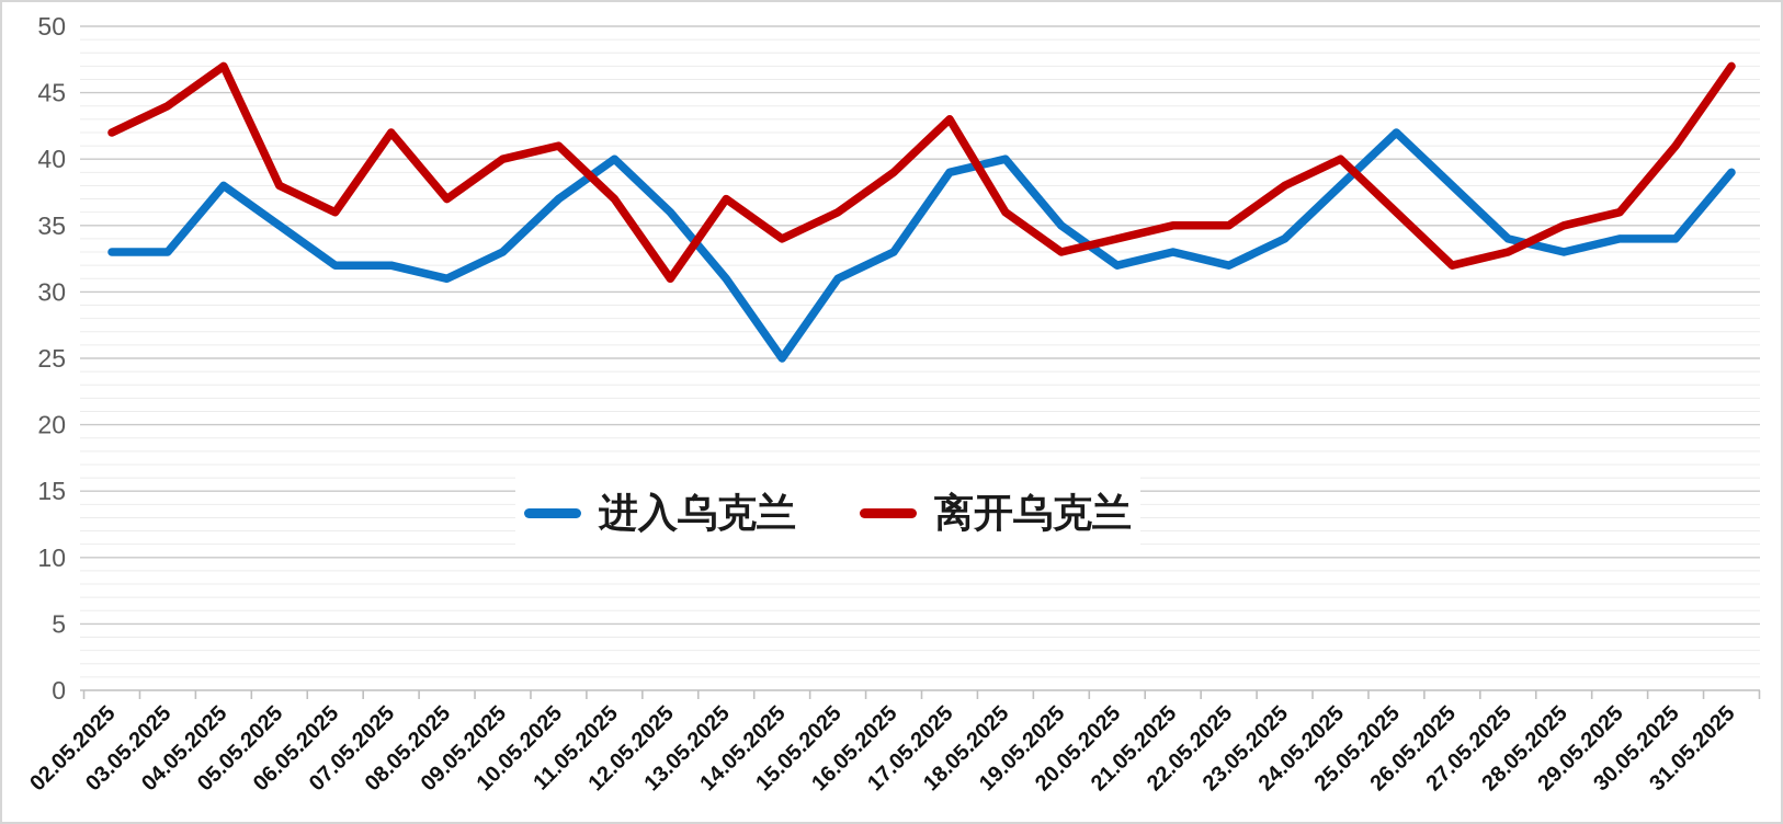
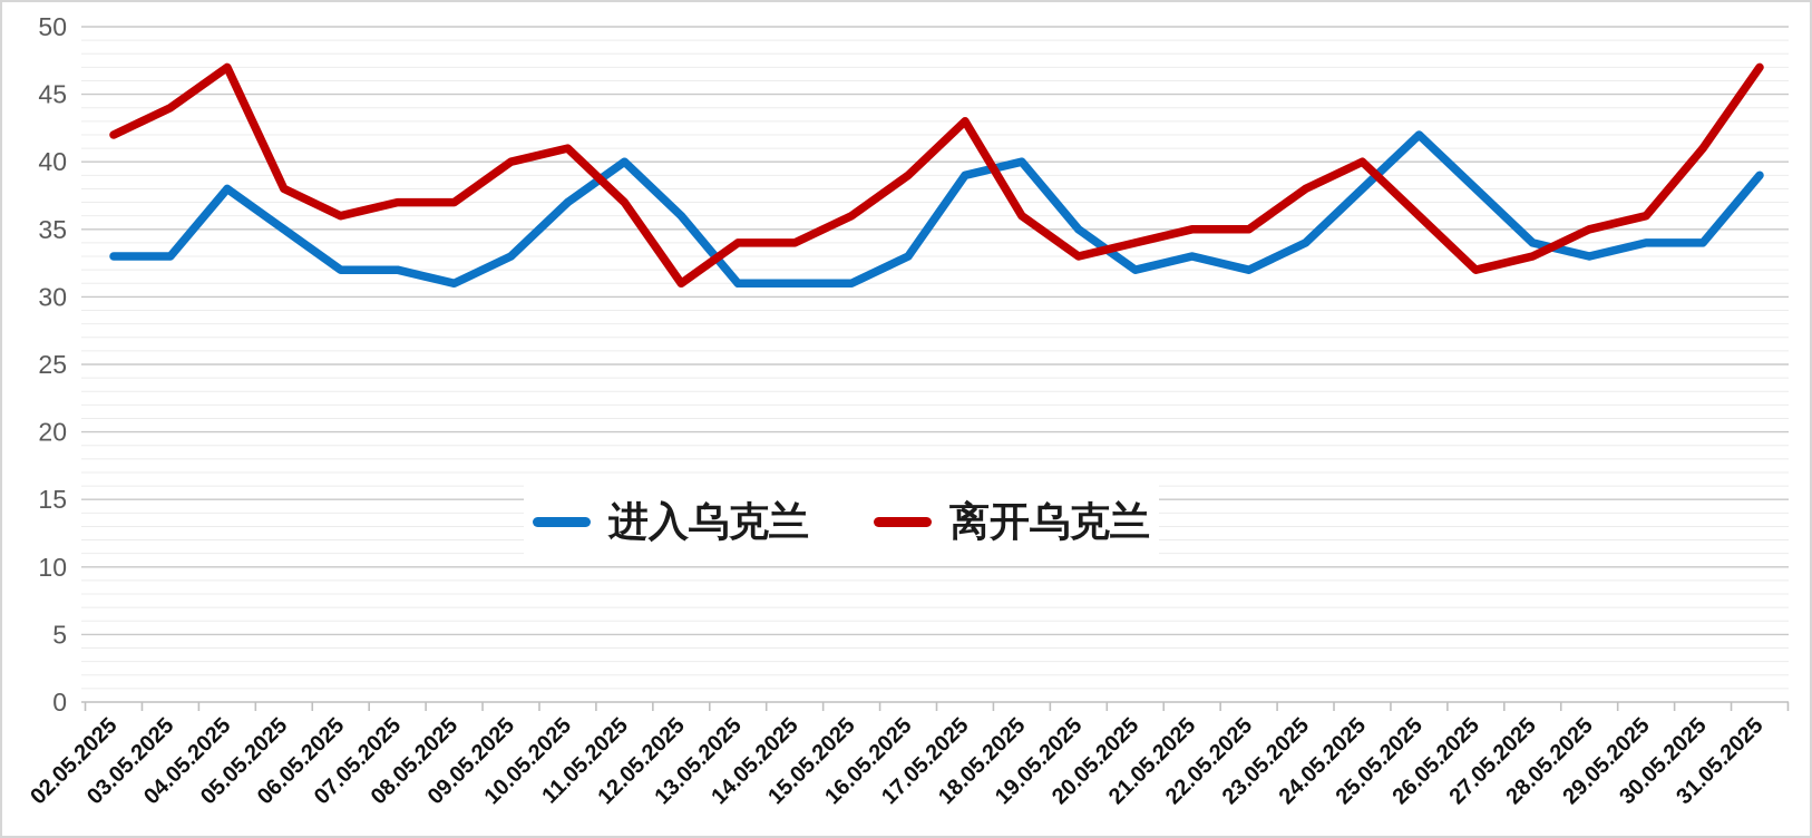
离开乌克兰/07.05.2025: 42 -> 37
离开乌克兰/13.05.2025: 37 -> 34
进入乌克兰/14.05.2025: 25 -> 31
